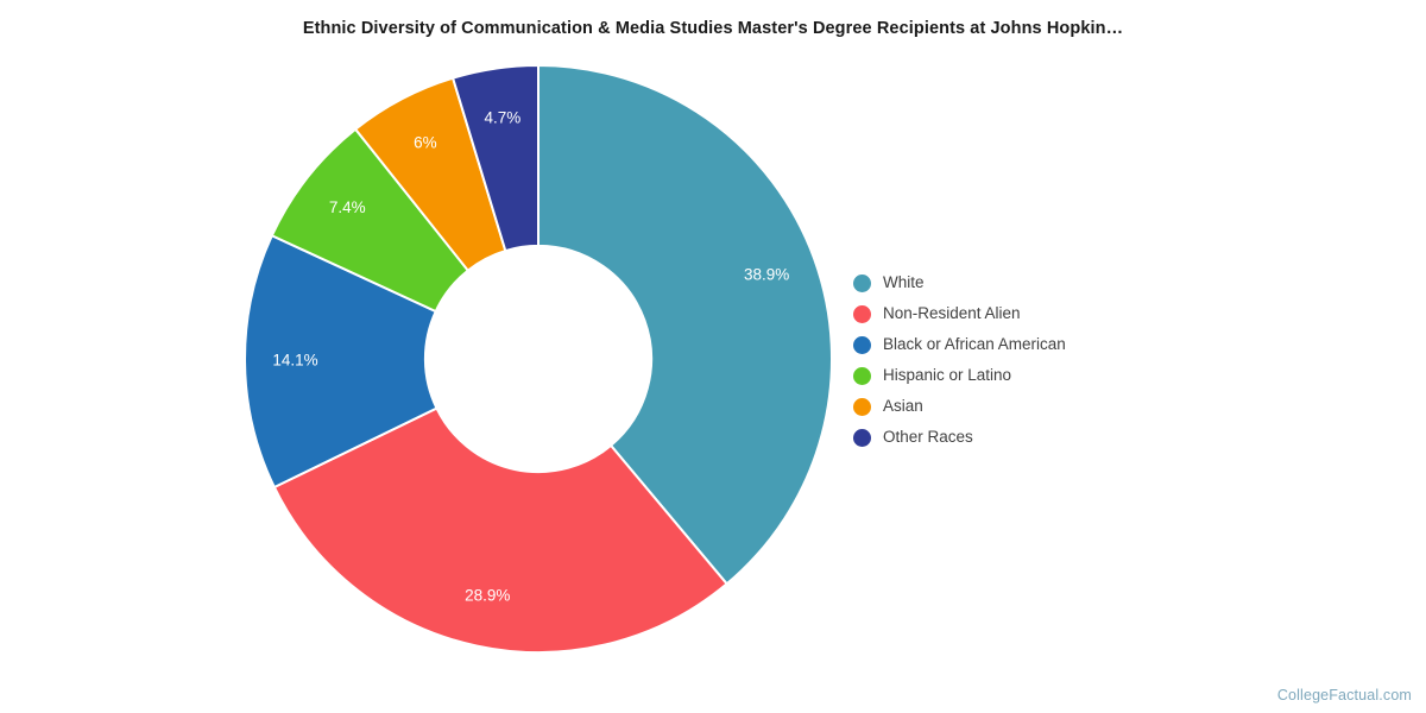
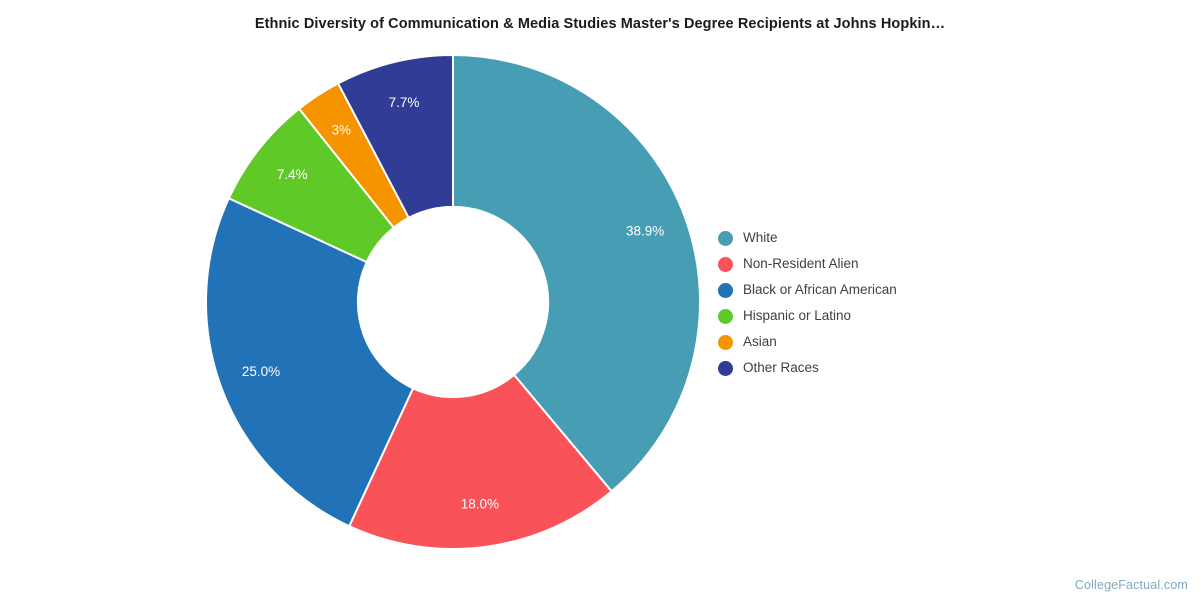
Non-Resident Alien: 28.9% -> 18.0%
Black or African American: 14.1% -> 25.0%
Asian: 6% -> 3%
Other Races: 4.7% -> 7.7%
